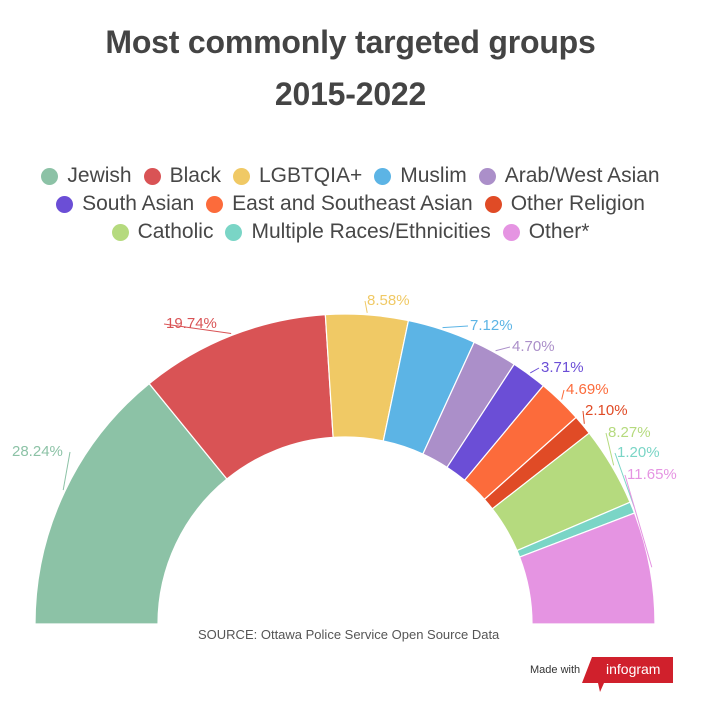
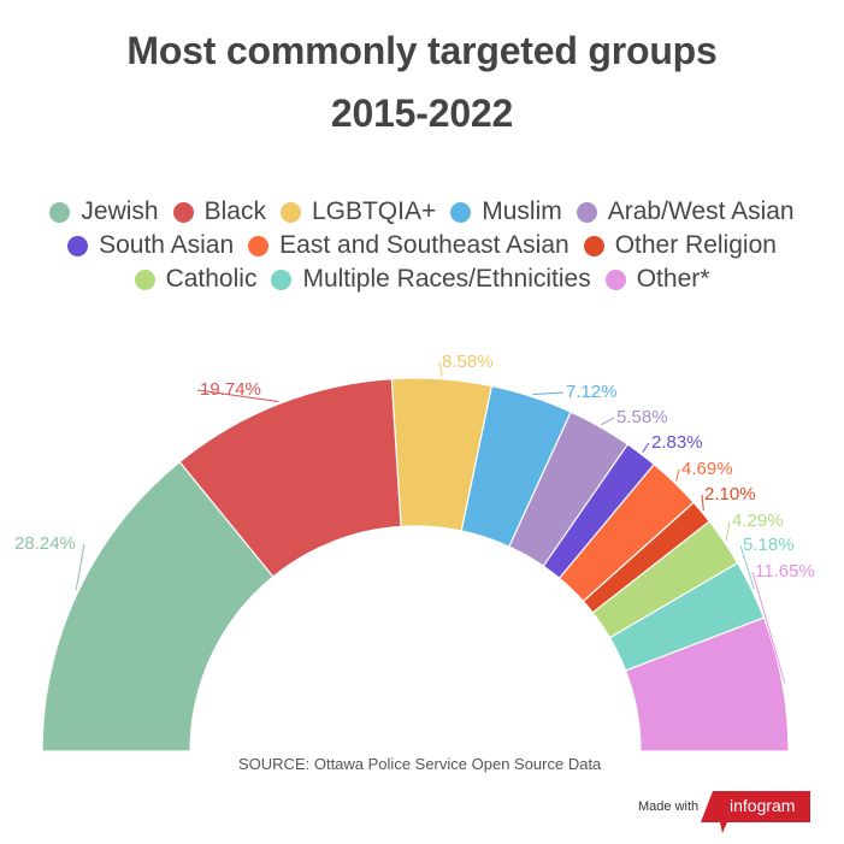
Arab/West Asian: 4.70% -> 5.58%
South Asian: 3.71% -> 2.83%
Catholic: 8.27% -> 4.29%
Multiple Races/Ethnicities: 1.20% -> 5.18%
